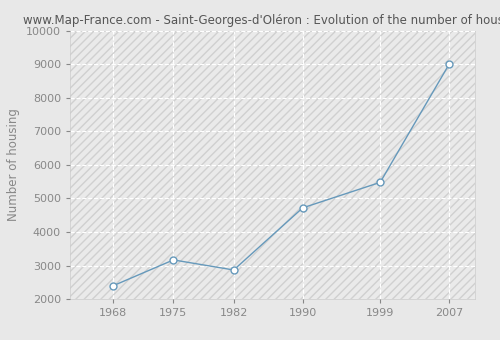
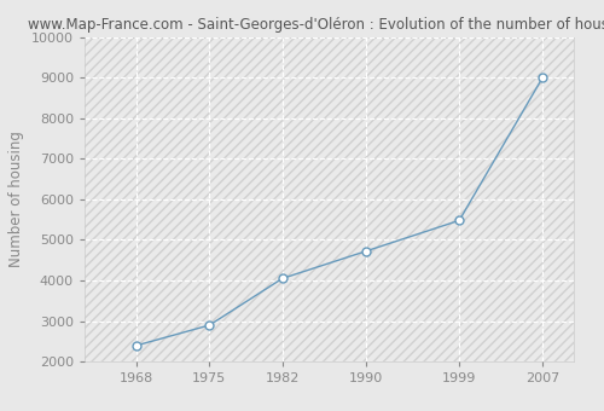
1975: 3170 -> 2900
1982: 2870 -> 4050
